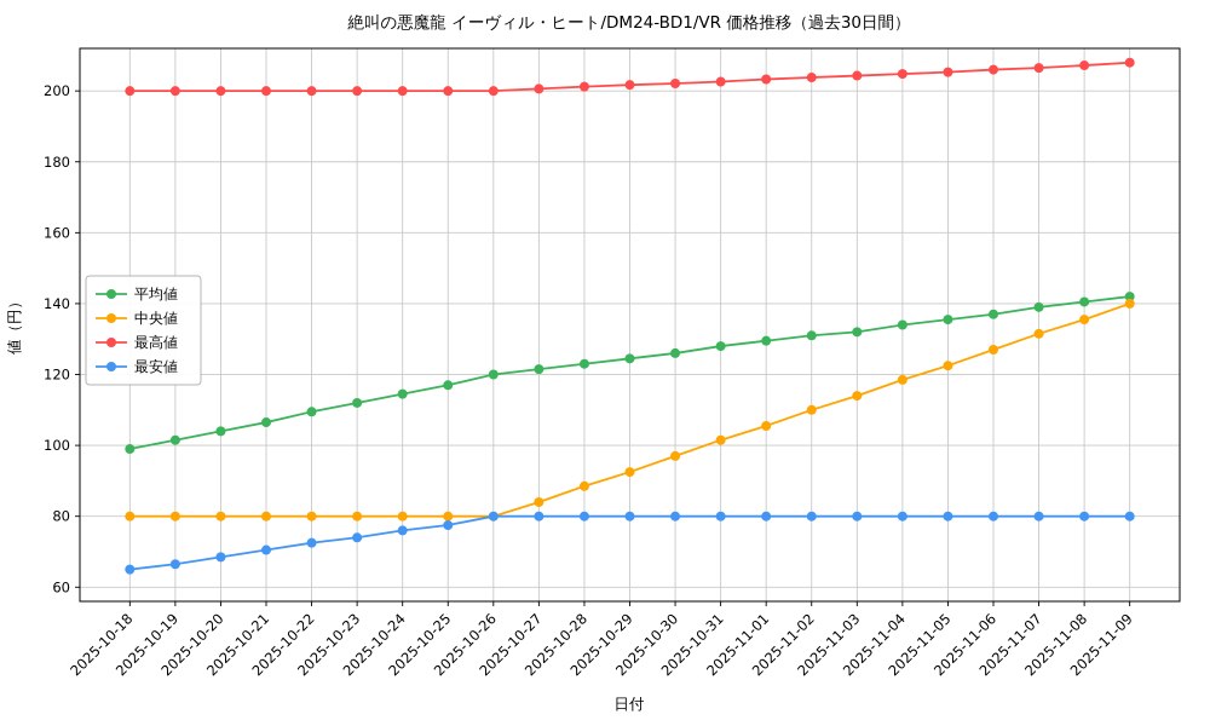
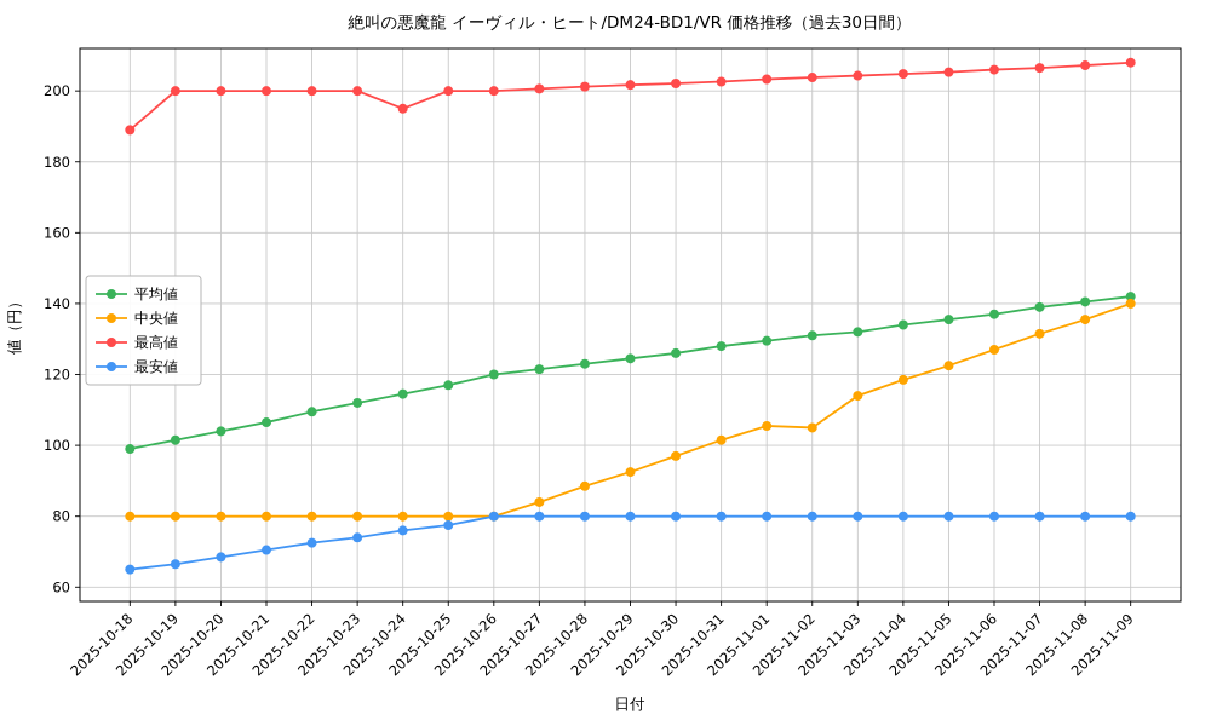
最高値/2025-10-18: 200 -> 189
最高値/2025-10-24: 200 -> 195
中央値/2025-11-02: 110 -> 105
